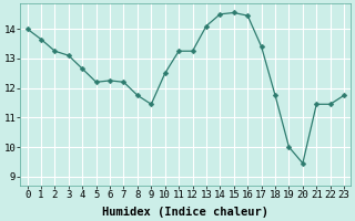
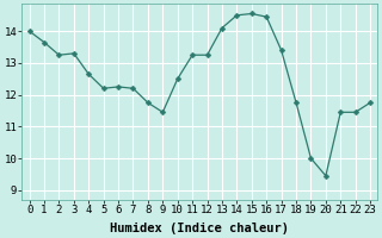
3: 13.10 -> 13.30
